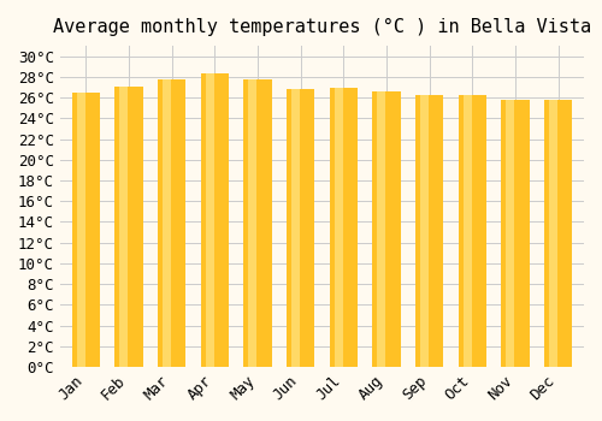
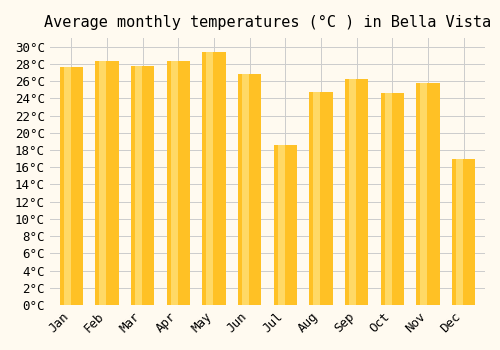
Jan: 26.5°C -> 27.6°C
Feb: 27.1°C -> 28.4°C
May: 27.8°C -> 29.4°C
Jul: 27.0°C -> 18.6°C
Aug: 26.6°C -> 24.8°C
Oct: 26.2°C -> 24.6°C
Dec: 25.8°C -> 17.0°C
